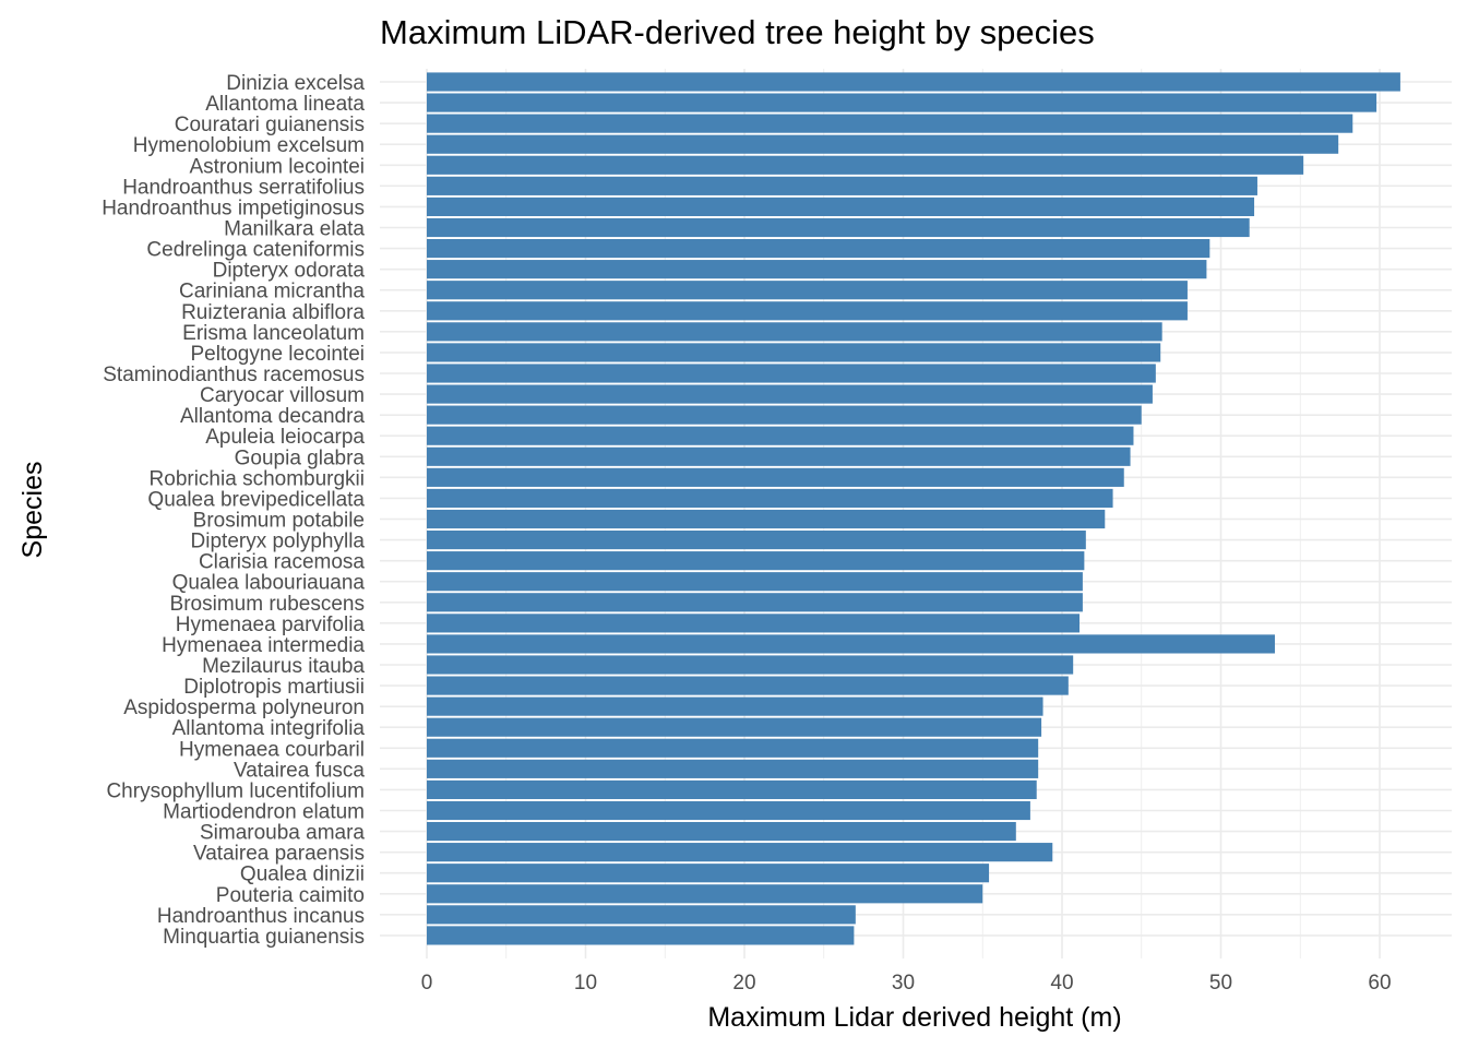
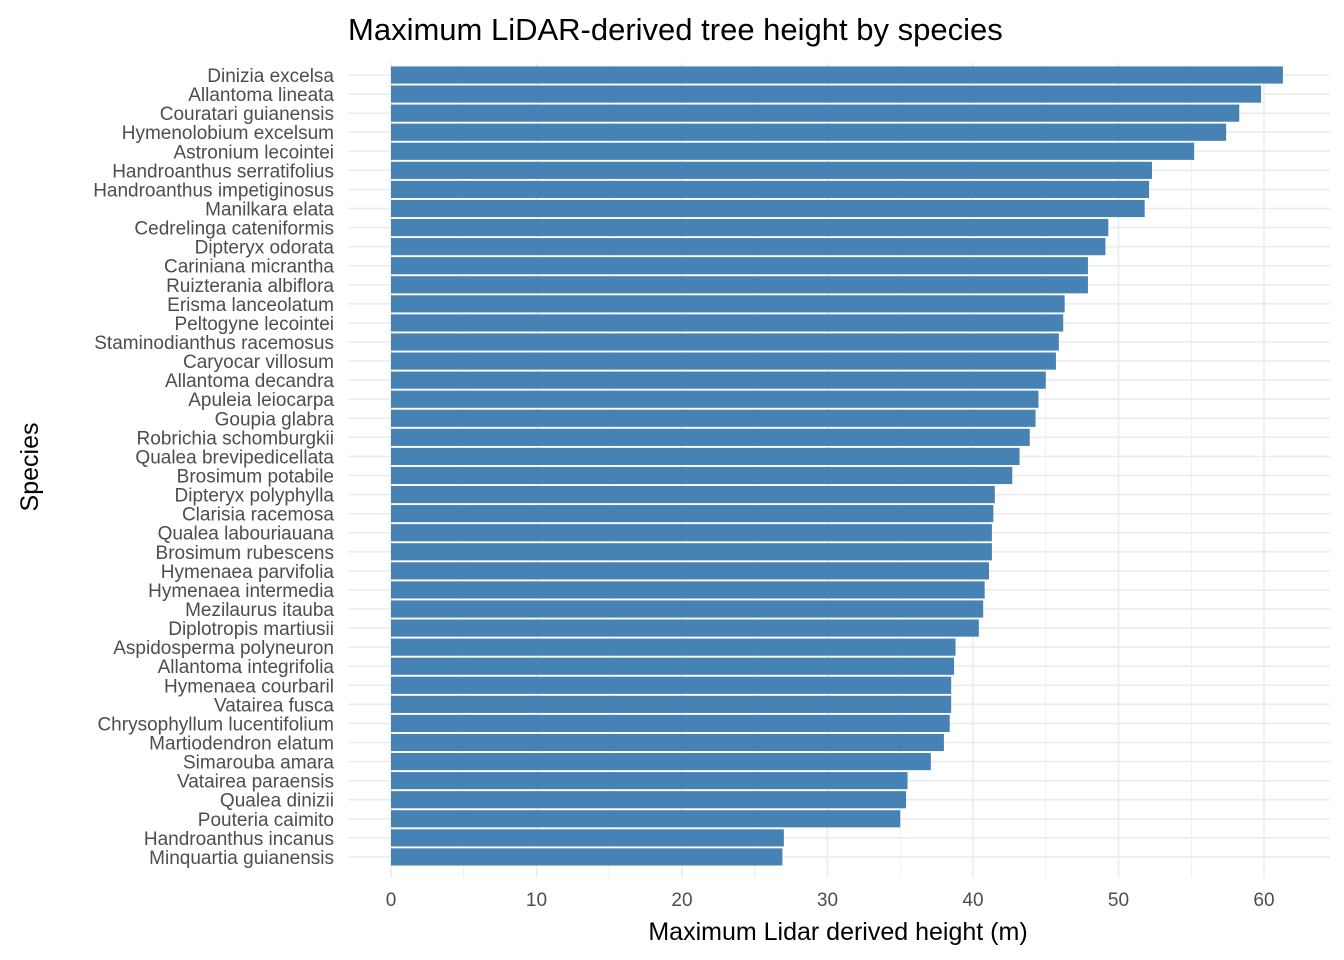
Hymenaea intermedia: 53.4 -> 40.8
Vatairea paraensis: 39.4 -> 35.5
